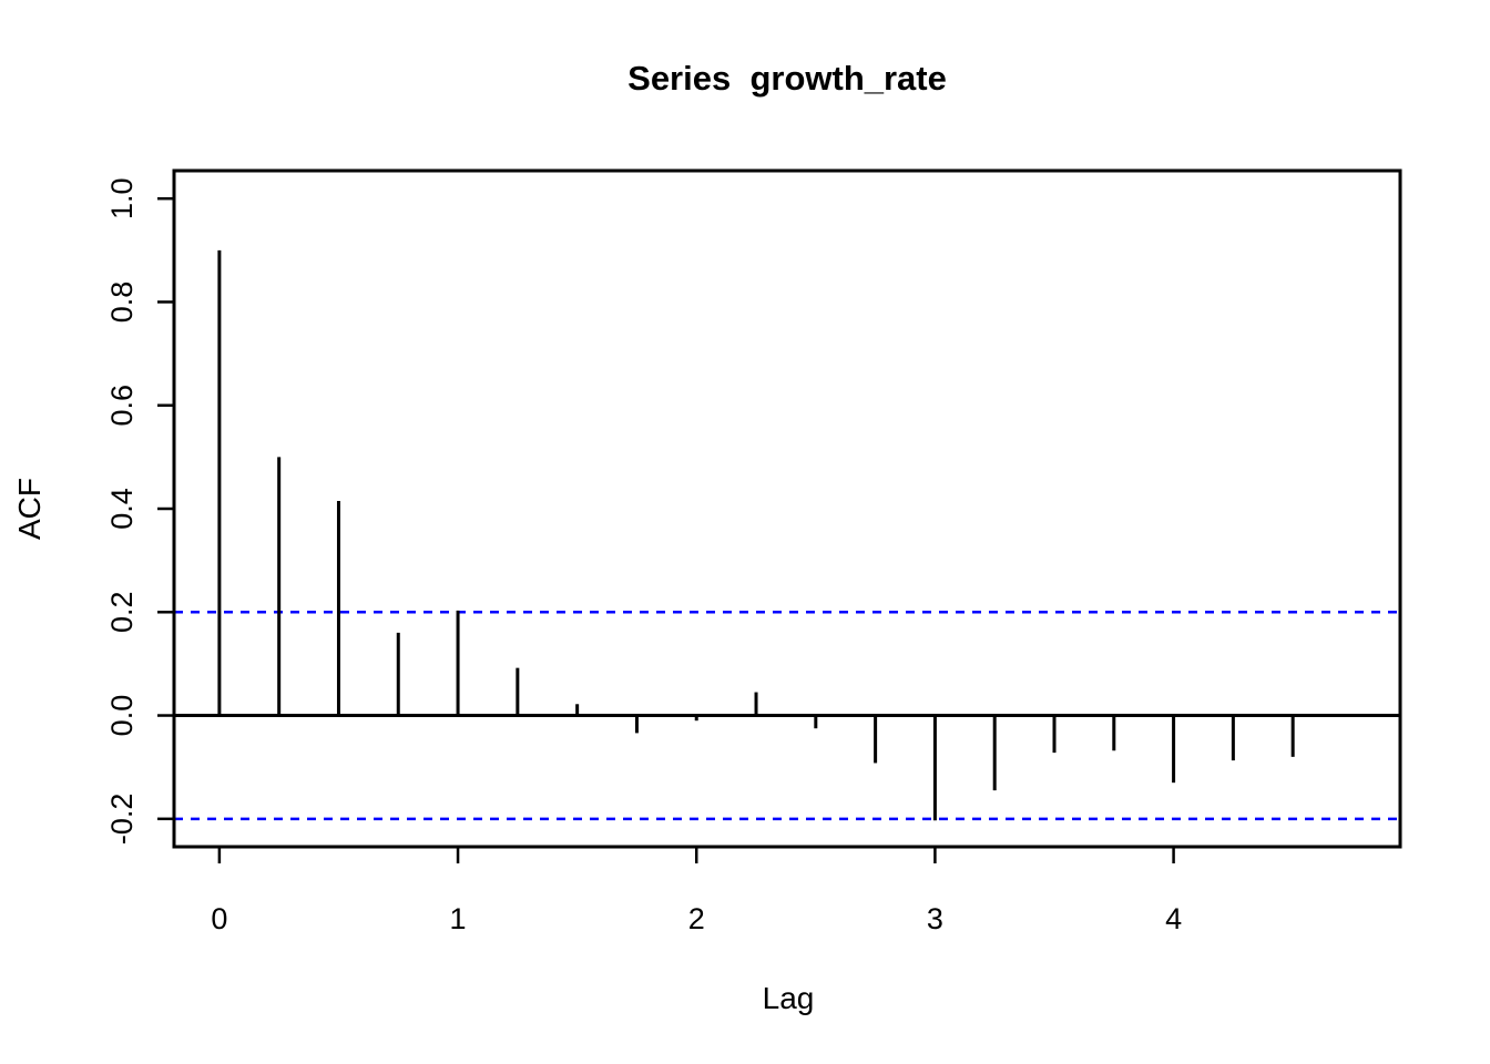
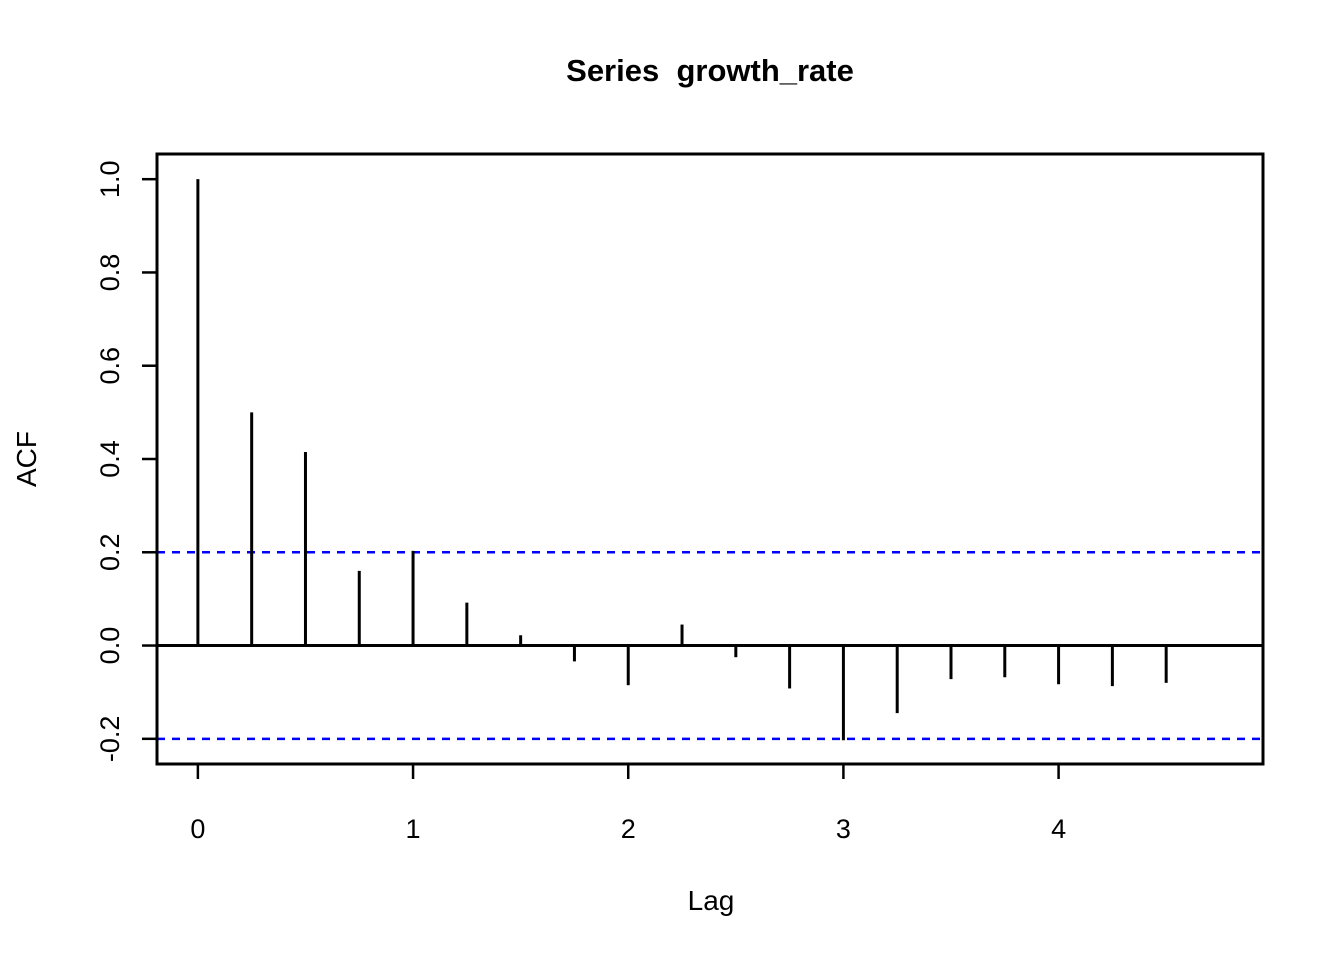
0: 0.90 -> 1.00
2: -0.01 -> -0.09
4: -0.13 -> -0.08
